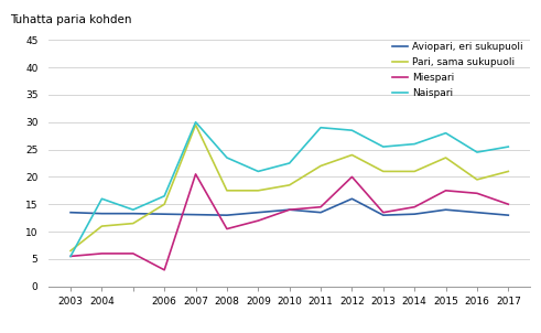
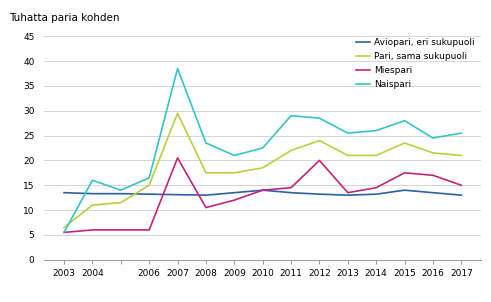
Miespari/2006: 3.0 -> 6.0
Naispari/2007: 30.0 -> 38.5
Aviopari, eri sukupuoli/2012: 16.0 -> 13.2
Pari, sama sukupuoli/2016: 19.5 -> 21.5
